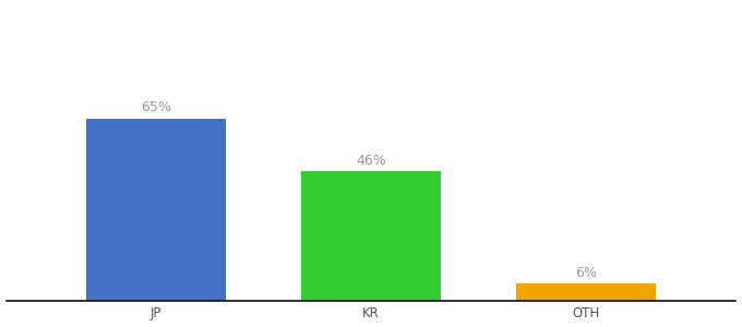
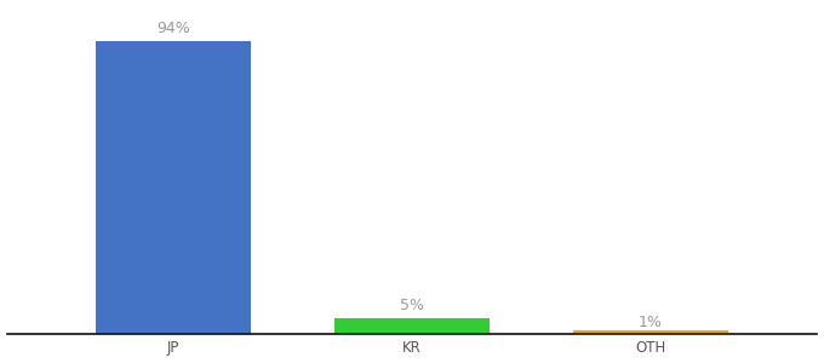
JP: 65% -> 94%
KR: 46% -> 5%
OTH: 6% -> 1%
